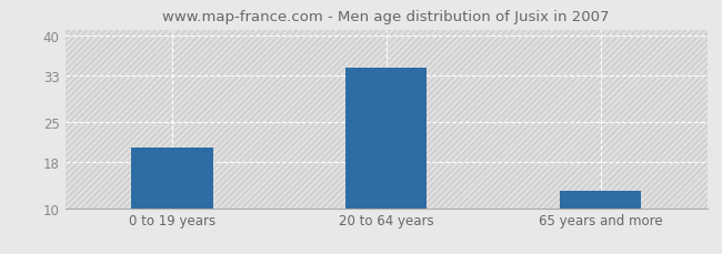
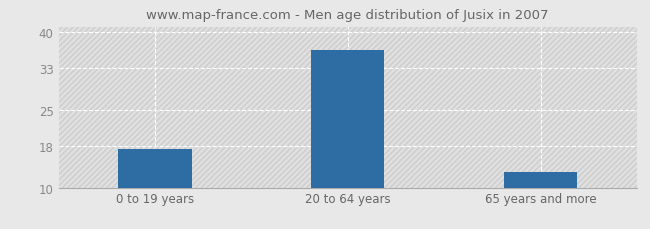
0 to 19 years: 20.6 -> 17.5
20 to 64 years: 34.4 -> 36.5
